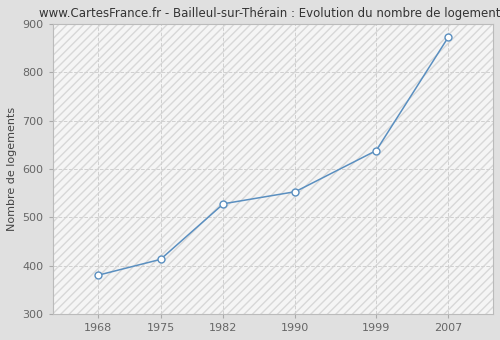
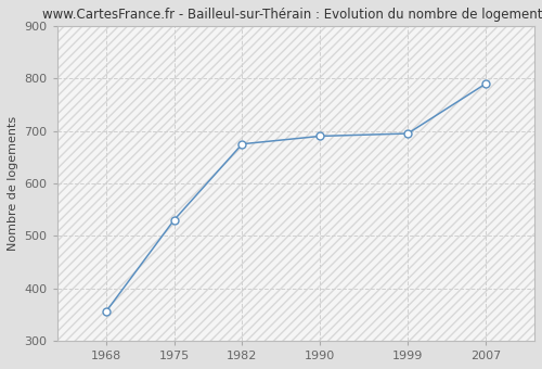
1968: 380 -> 355
1975: 413 -> 530
1982: 528 -> 675
1990: 553 -> 690
1999: 638 -> 695
2007: 872 -> 790
